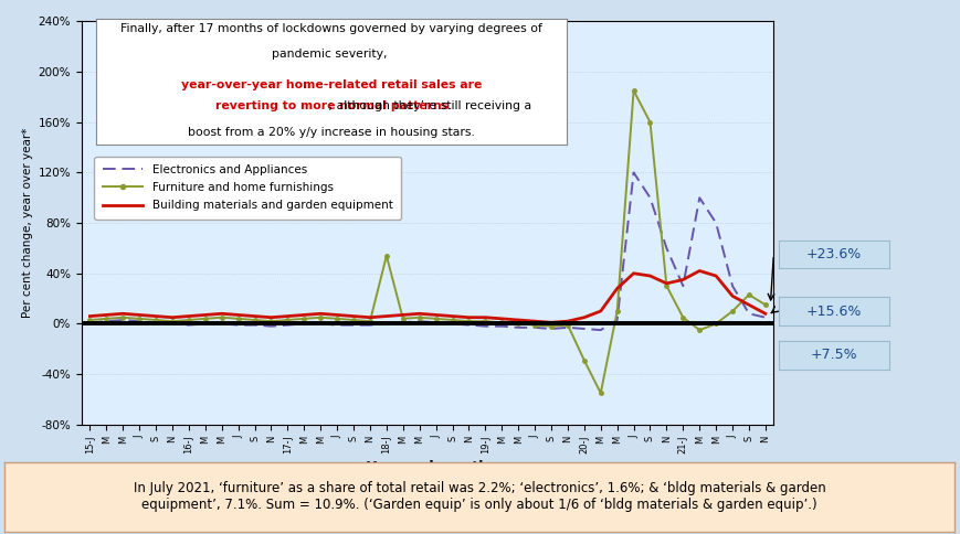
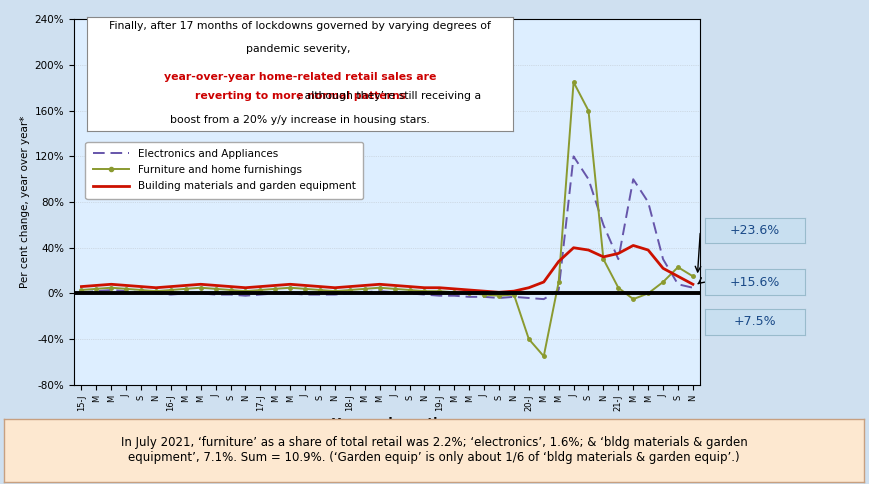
Furniture and home furnishings/18-J: 54% -> 3%
Furniture and home furnishings/20-J: -29% -> -40%
